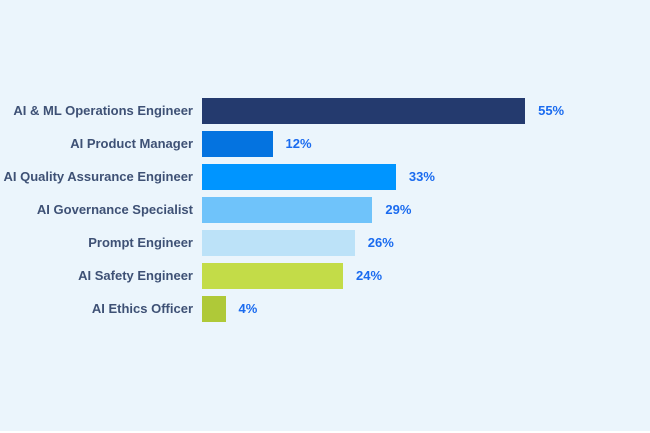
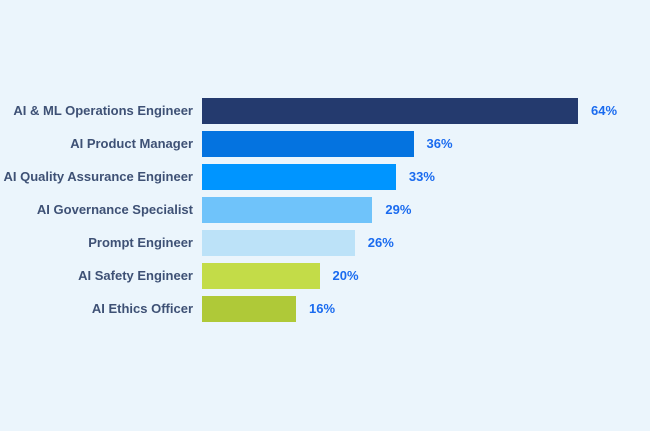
AI & ML Operations Engineer: 55% -> 64%
AI Product Manager: 12% -> 36%
AI Safety Engineer: 24% -> 20%
AI Ethics Officer: 4% -> 16%
